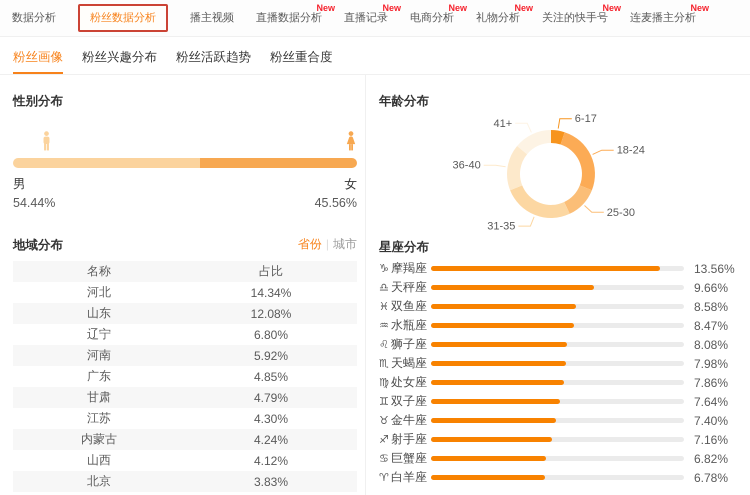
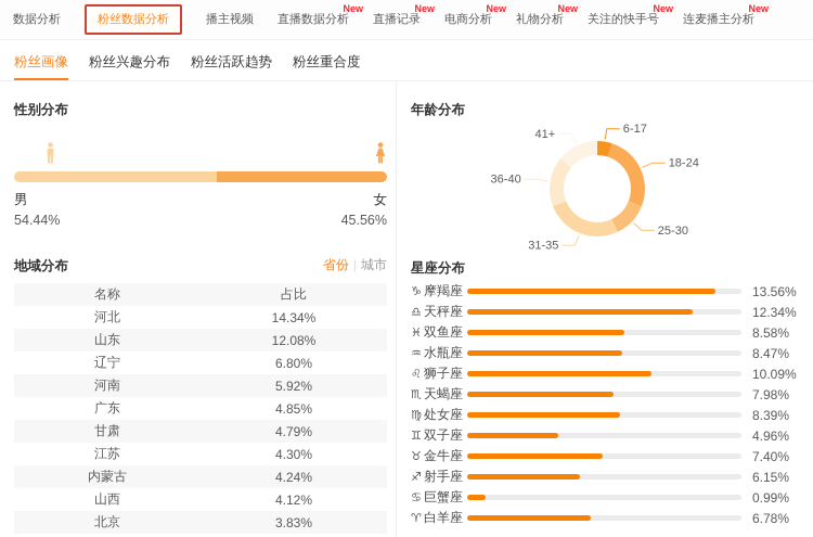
星座分布/天秤座: 9.66% -> 12.34%
星座分布/狮子座: 8.08% -> 10.09%
星座分布/处女座: 7.86% -> 8.39%
星座分布/双子座: 7.64% -> 4.96%
星座分布/射手座: 7.16% -> 6.15%
星座分布/巨蟹座: 6.82% -> 0.99%
